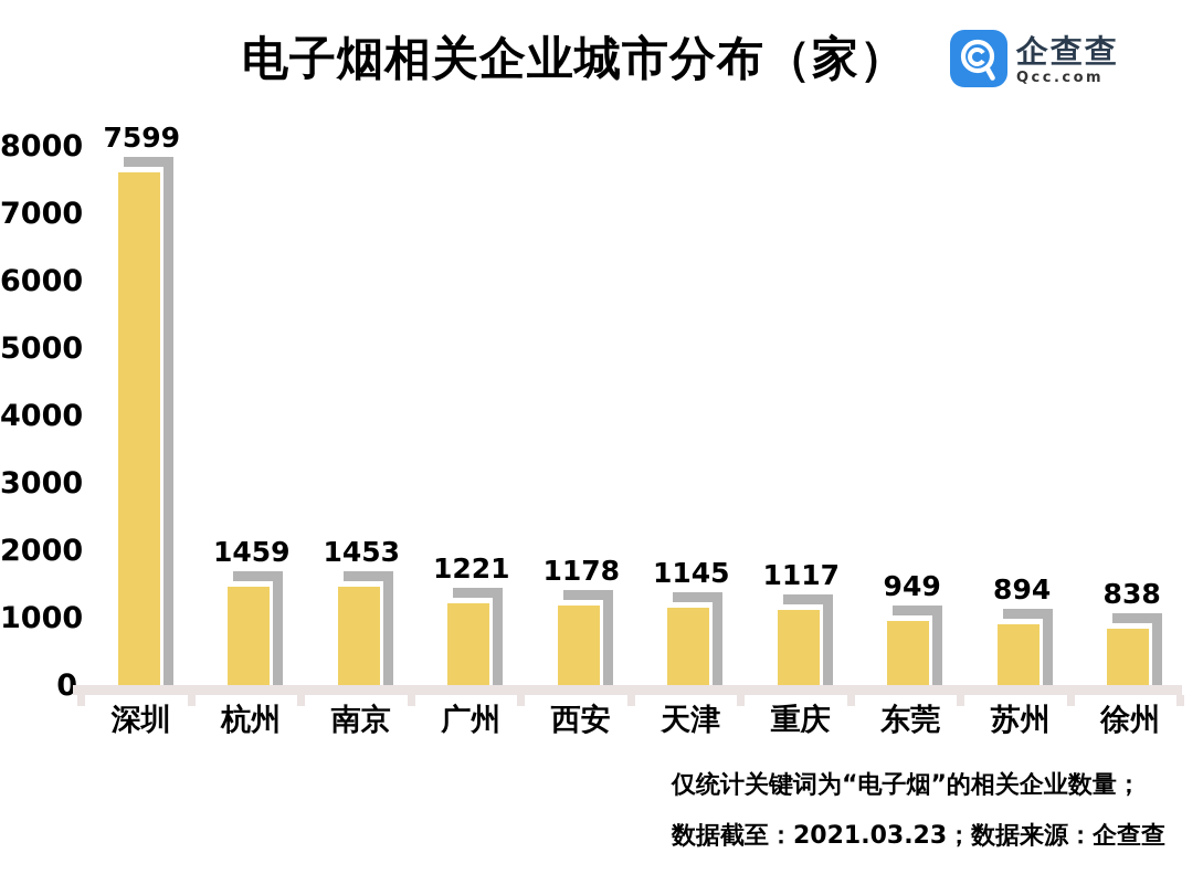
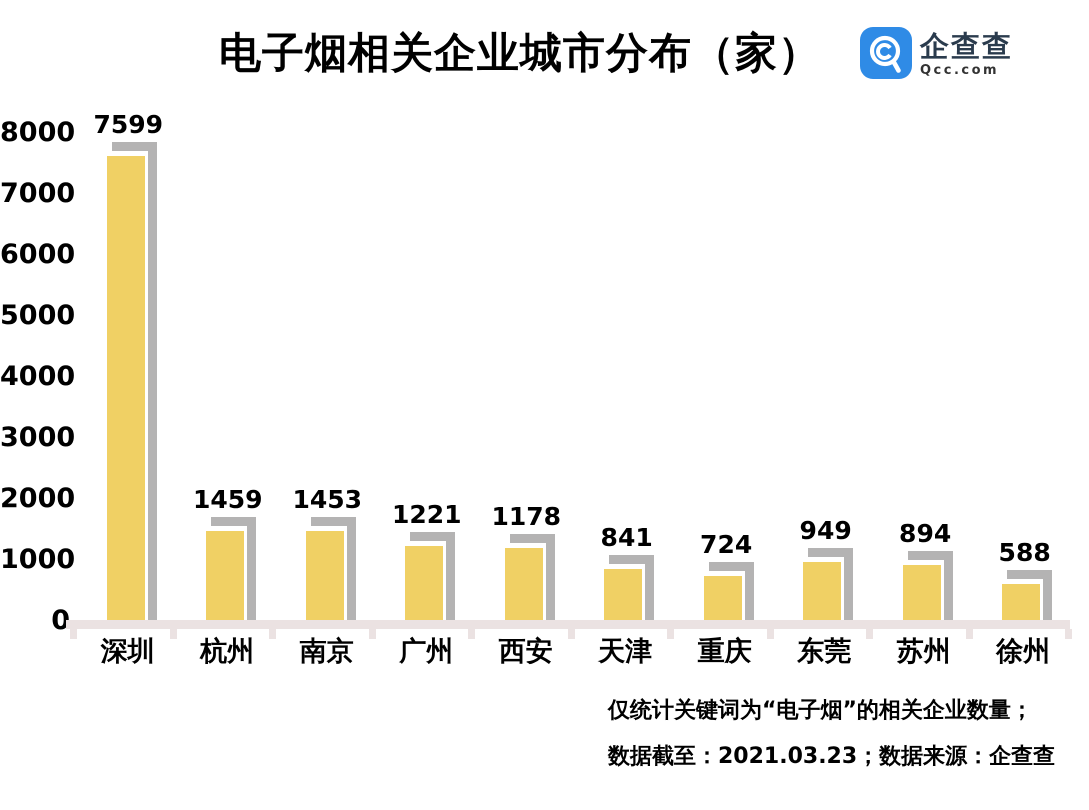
天津: 1145 -> 841
重庆: 1117 -> 724
徐州: 838 -> 588
